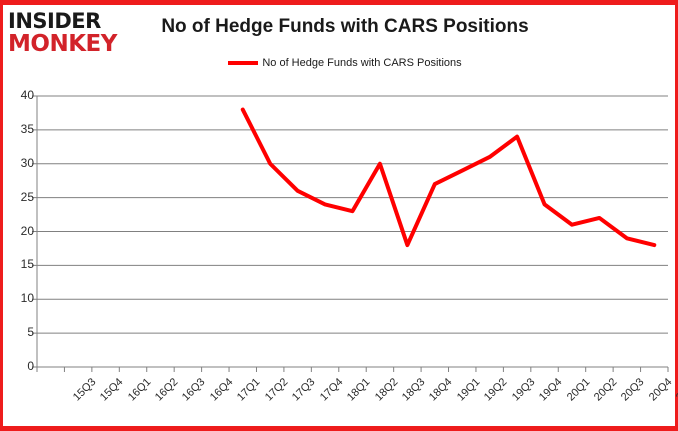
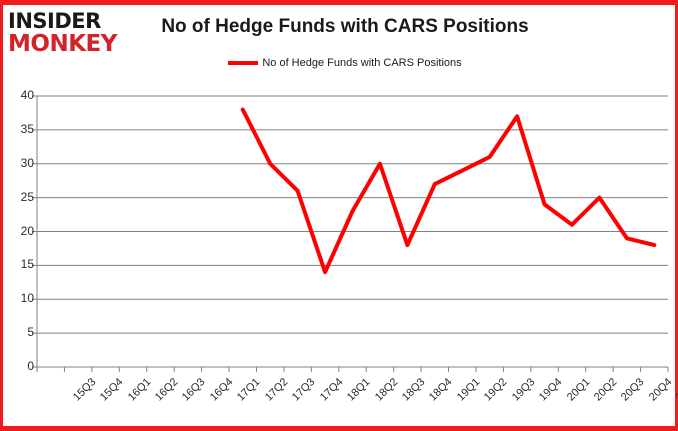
18Q1: 24 -> 14
19Q4: 34 -> 37
20Q3: 22 -> 25
